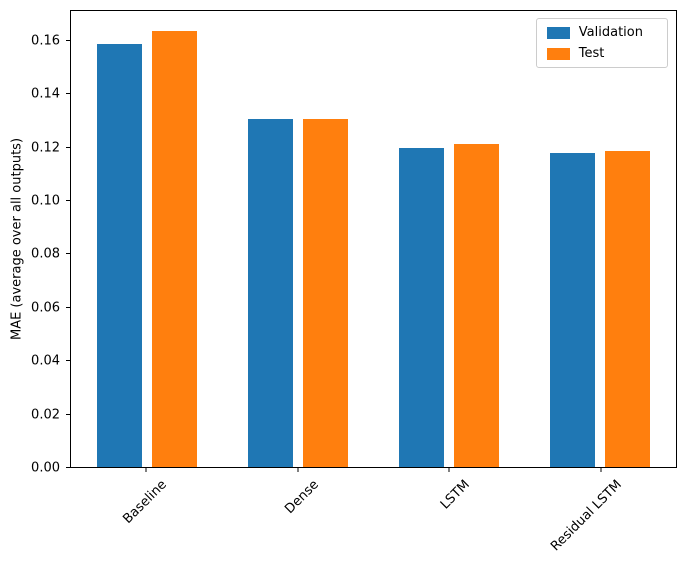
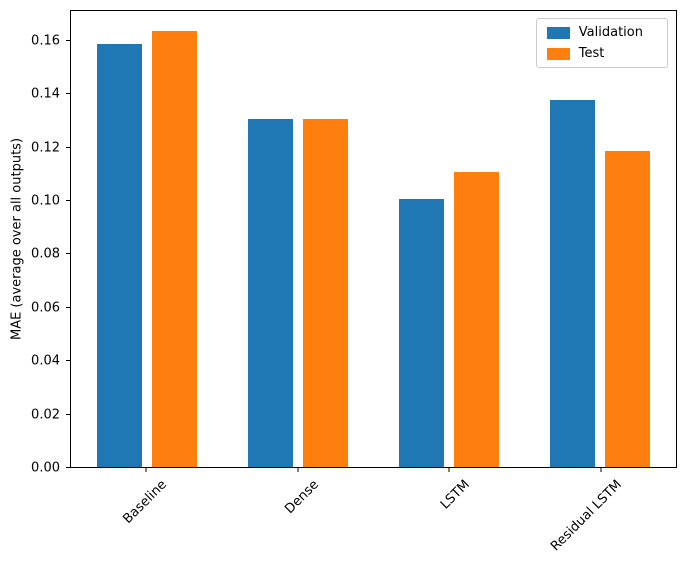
Validation/LSTM: 0.120 -> 0.101
Test/LSTM: 0.121 -> 0.111
Validation/Residual LSTM: 0.118 -> 0.138
